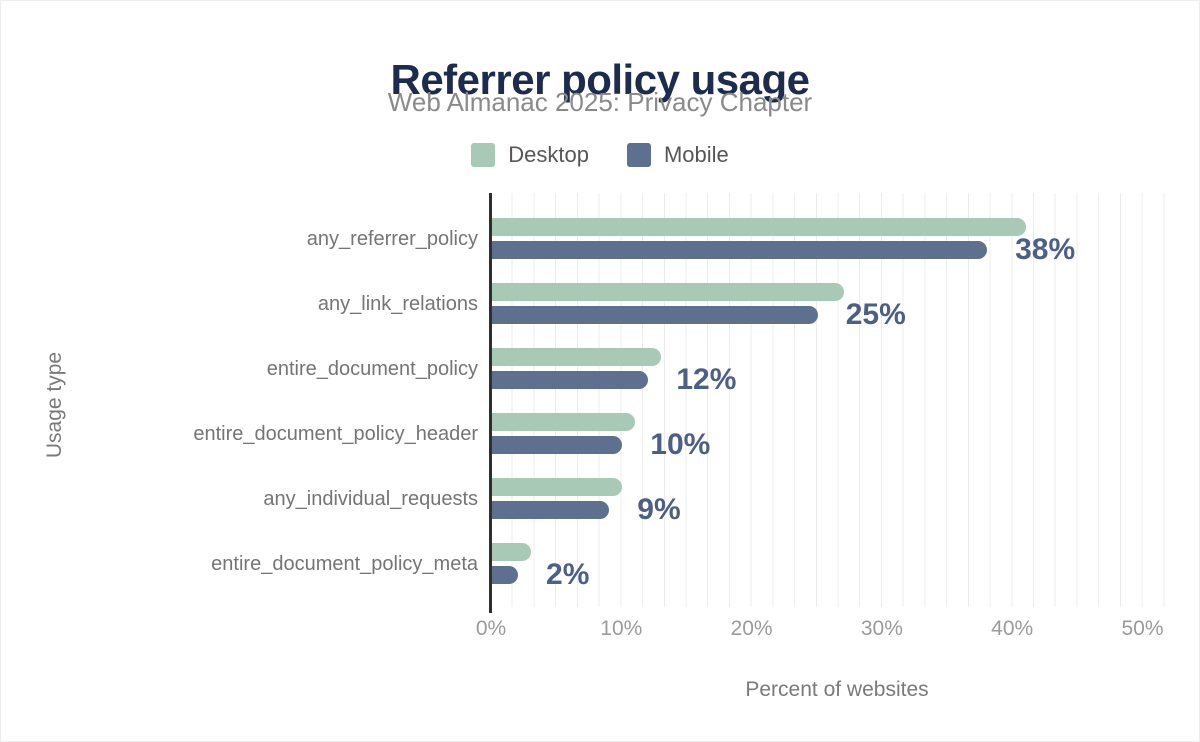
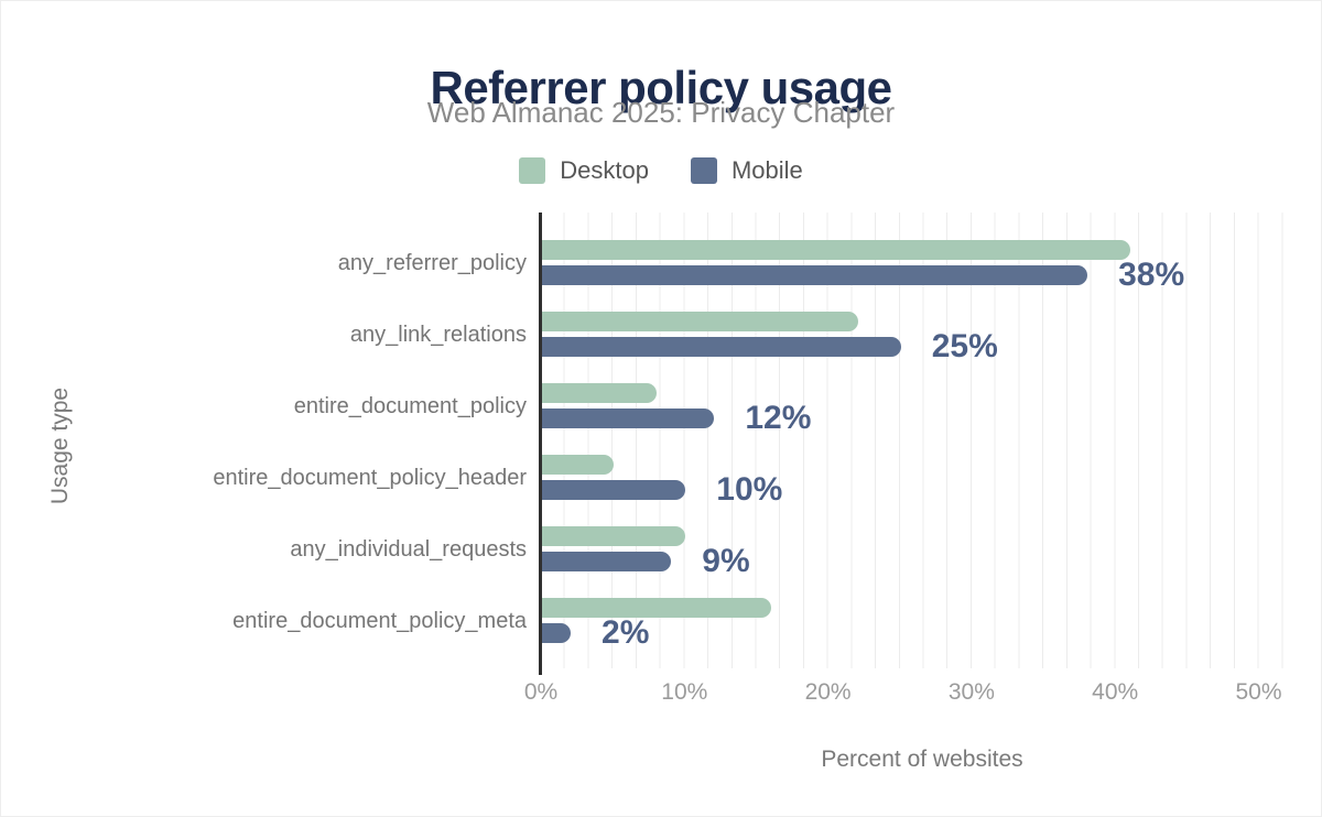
Desktop/any_link_relations: 27% -> 22%
Desktop/entire_document_policy: 13% -> 8%
Desktop/entire_document_policy_header: 11% -> 5%
Desktop/entire_document_policy_meta: 3% -> 16%
